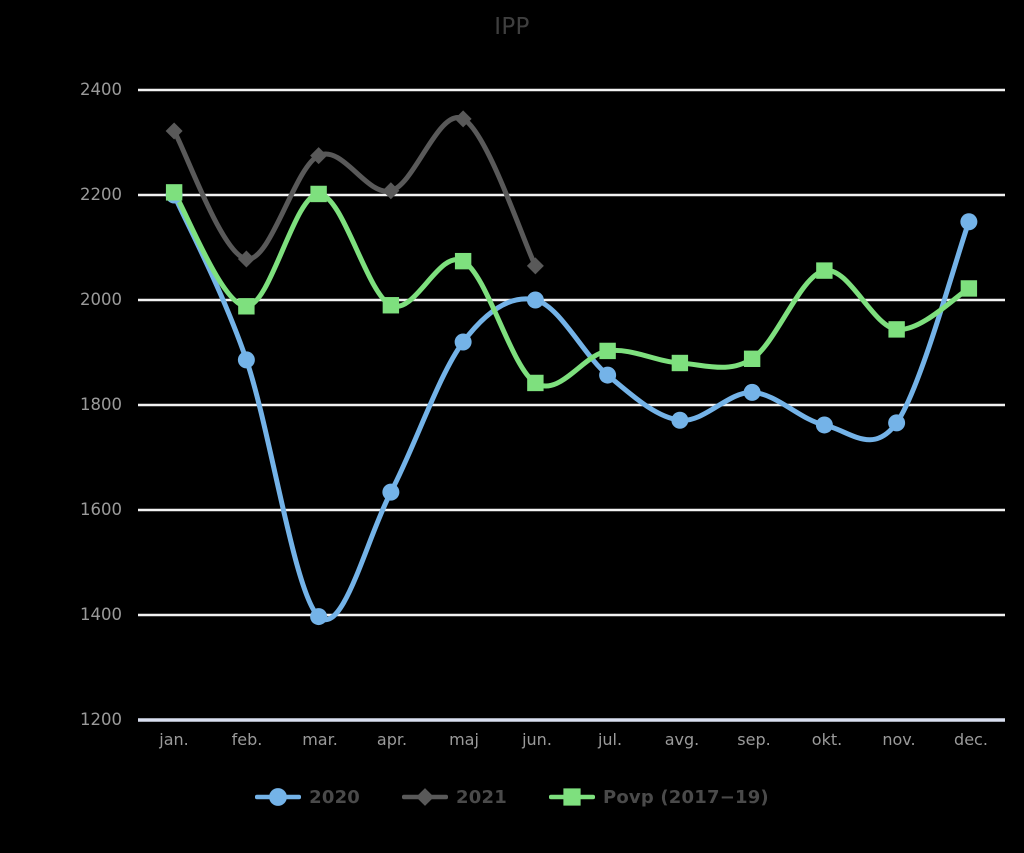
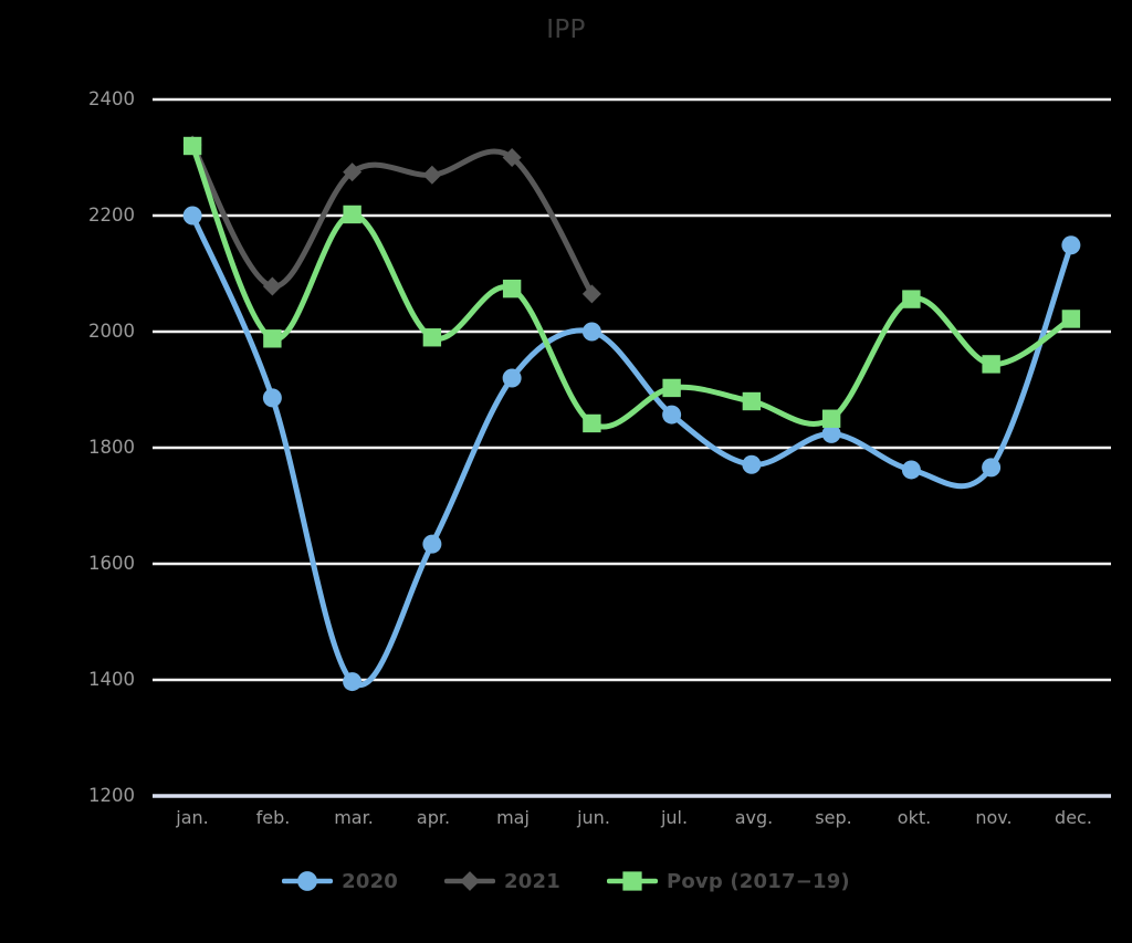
Povp (2017−19)/jan.: 2200 -> 2320
2021/apr.: 2210 -> 2270
2021/maj: 2340 -> 2300
Povp (2017−19)/sep.: 1890 -> 1850
